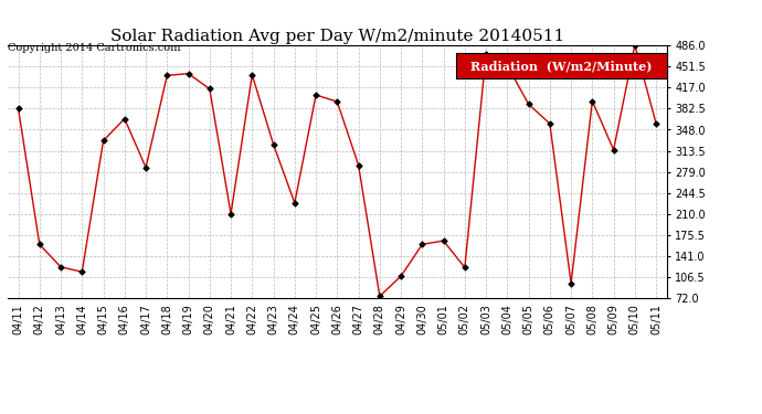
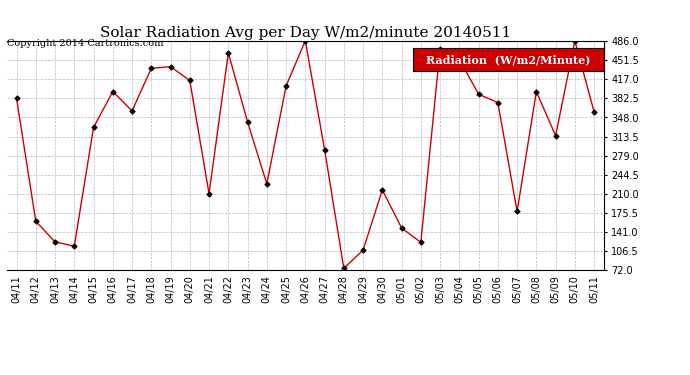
04/16: 366 -> 395
04/17: 286 -> 360
04/22: 438 -> 465
04/23: 324 -> 340
04/26: 394 -> 487
04/30: 160 -> 217
05/01: 166 -> 148
05/06: 358 -> 375
05/07: 96 -> 178
